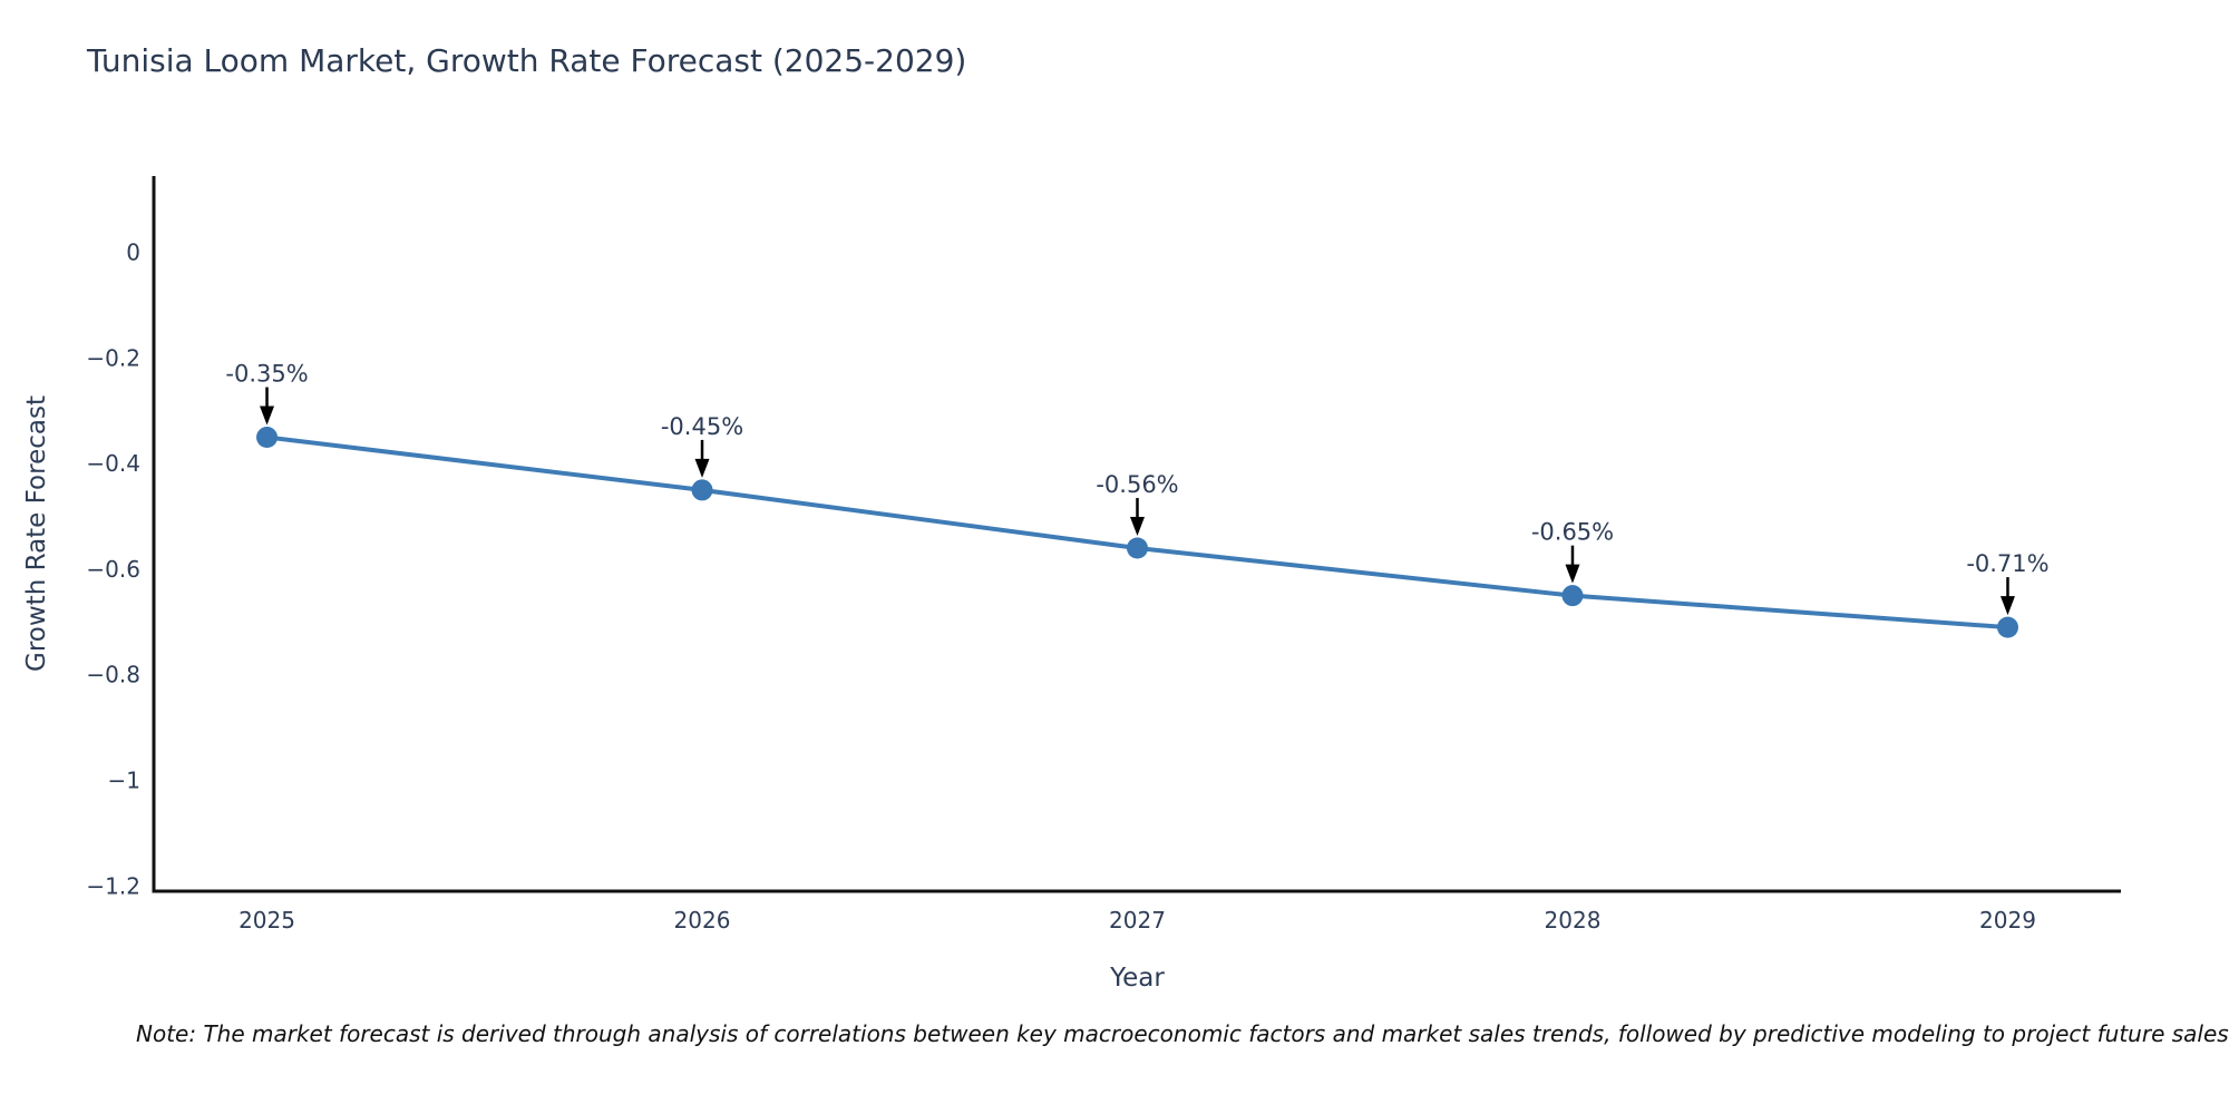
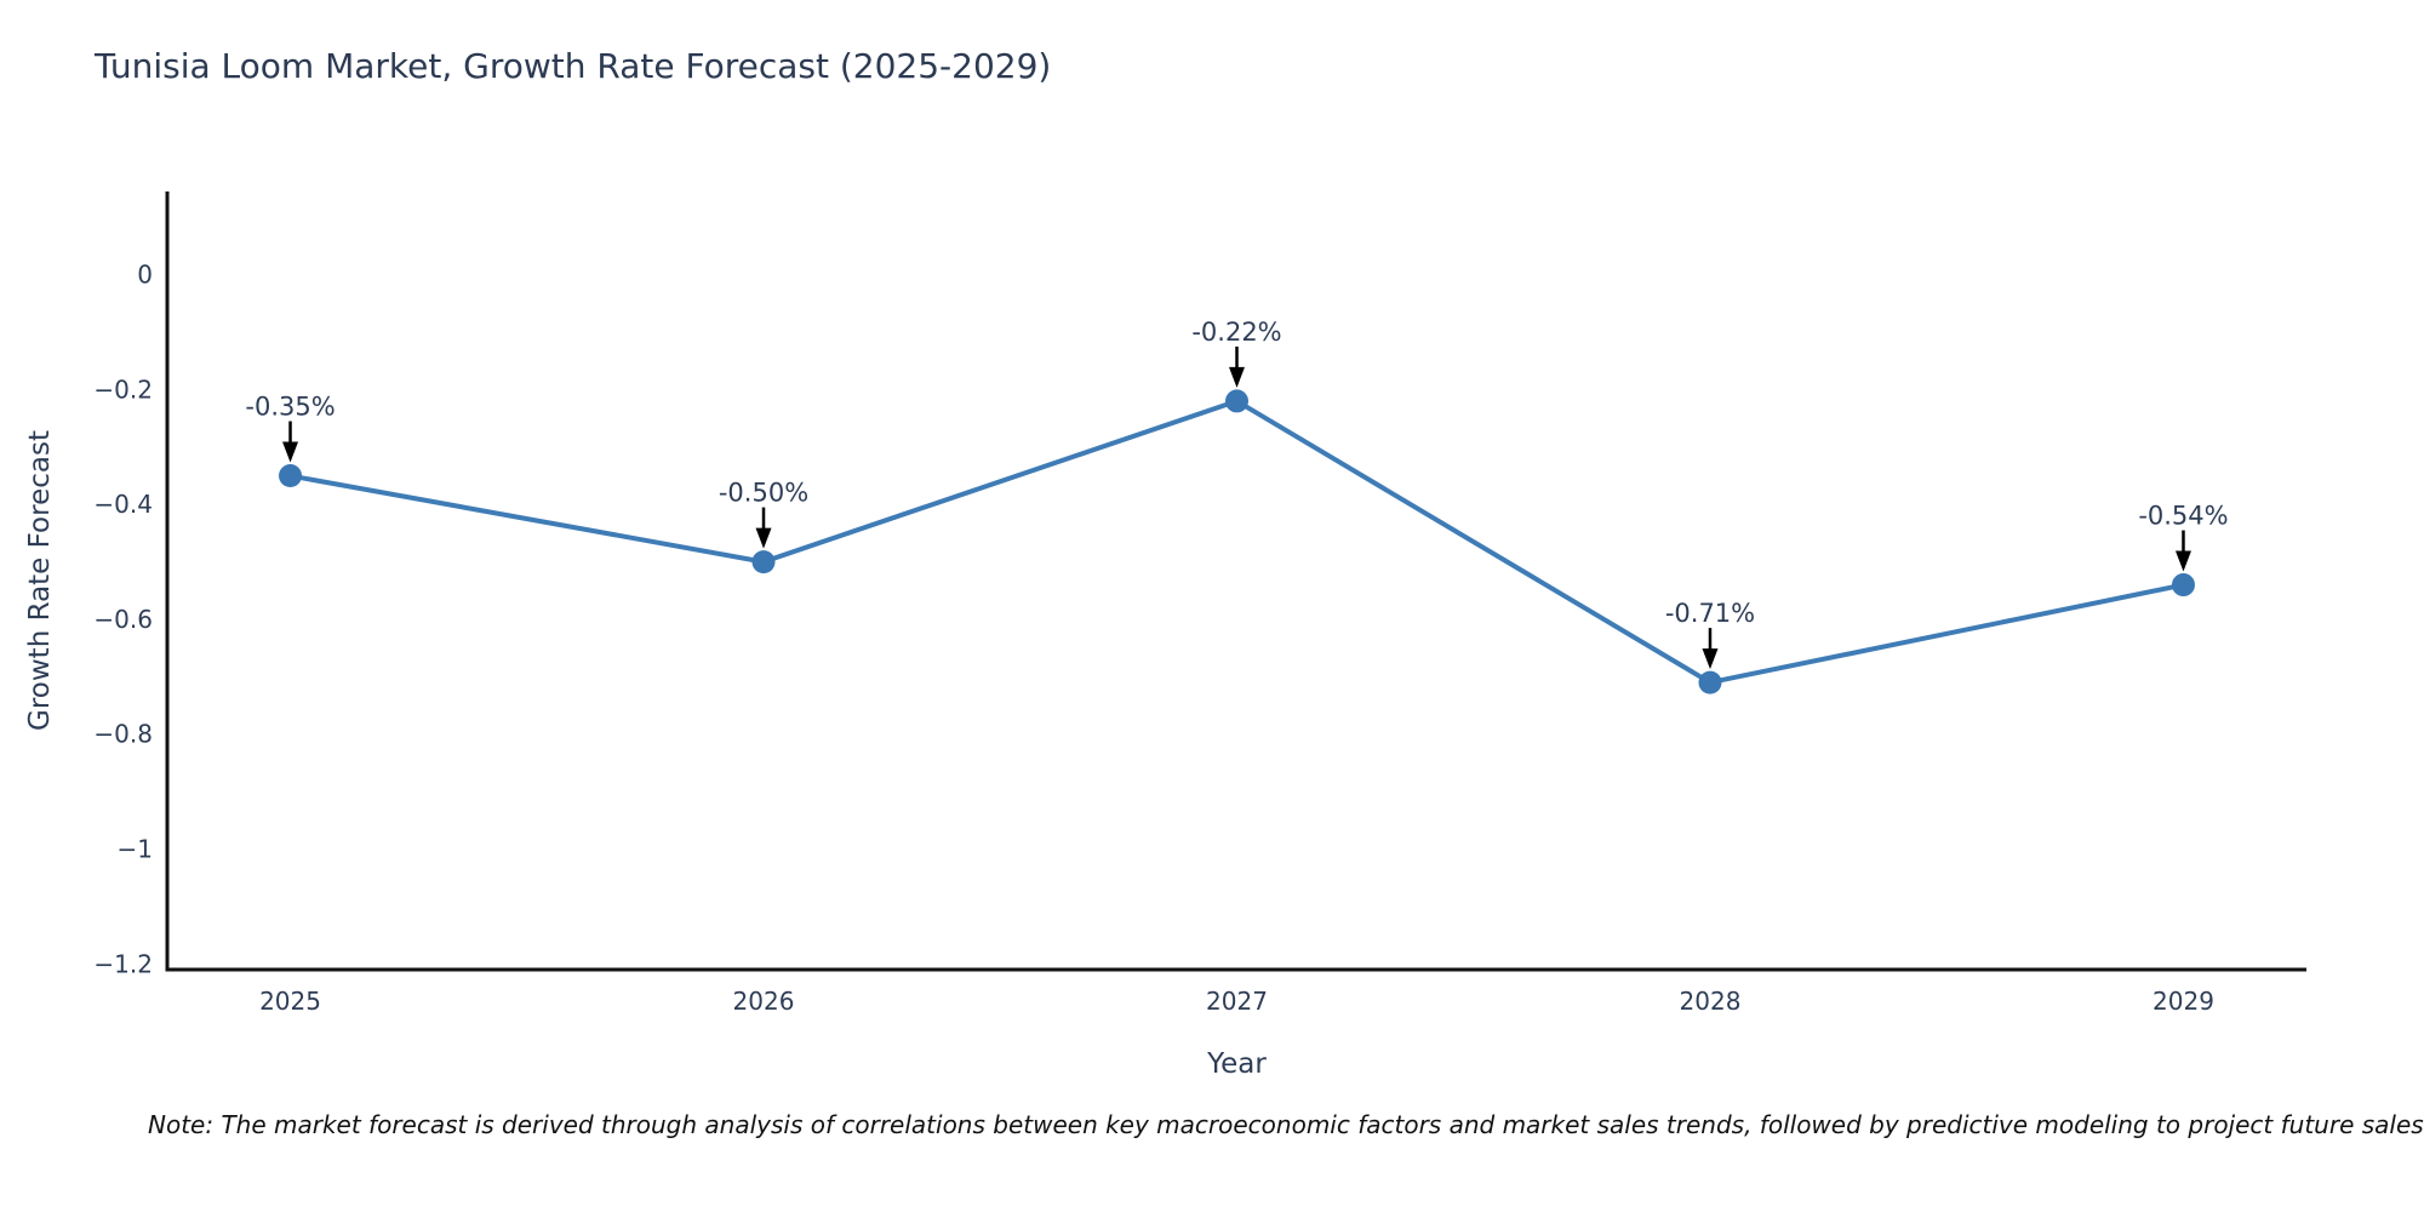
2026: -0.45% -> -0.50%
2027: -0.56% -> -0.22%
2028: -0.65% -> -0.71%
2029: -0.71% -> -0.54%
